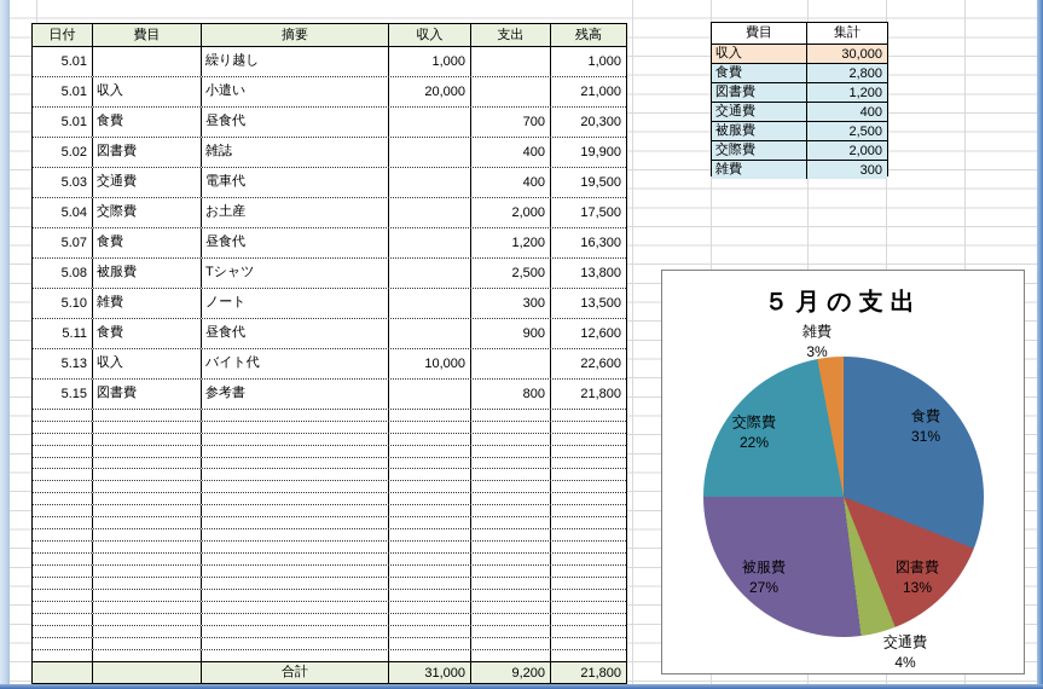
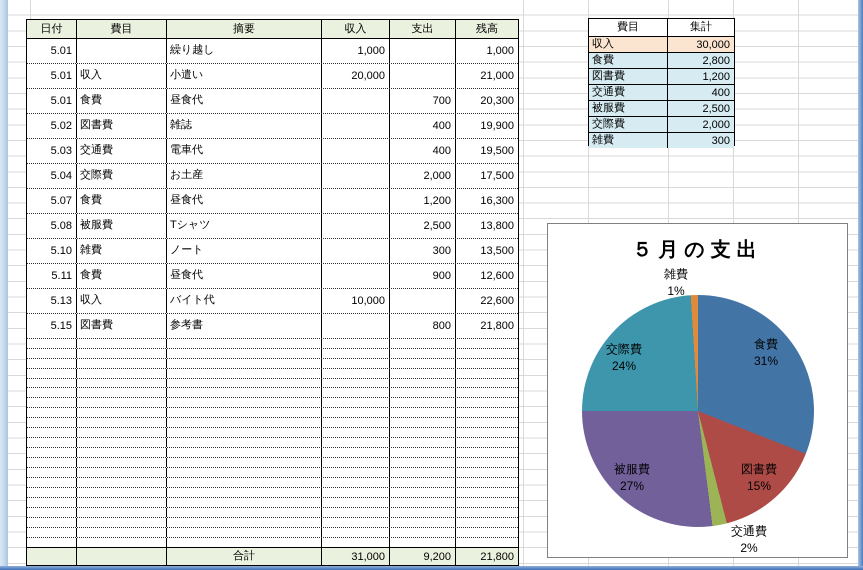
図書費: 13% -> 15%
交通費: 4% -> 2%
交際費: 22% -> 24%
雑費: 3% -> 1%
